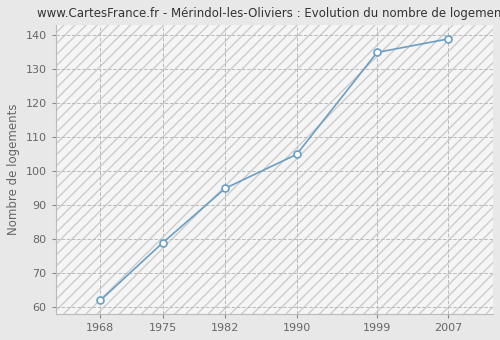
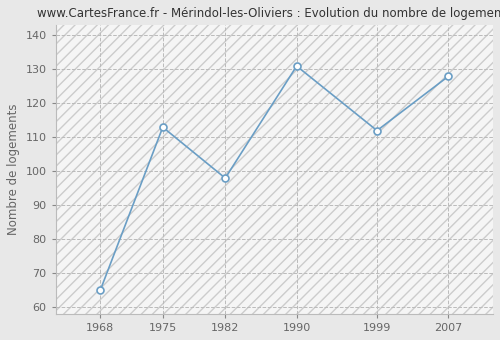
1968: 62 -> 65
1975: 79 -> 113
1982: 95 -> 98
1990: 105 -> 131
1999: 135 -> 112
2007: 139 -> 128
